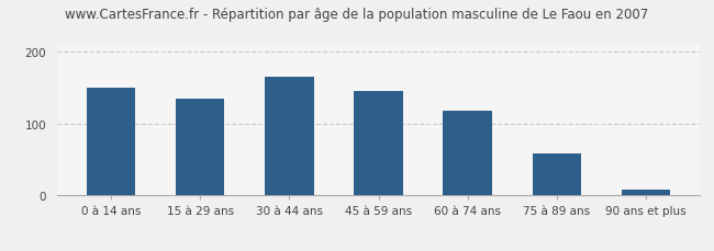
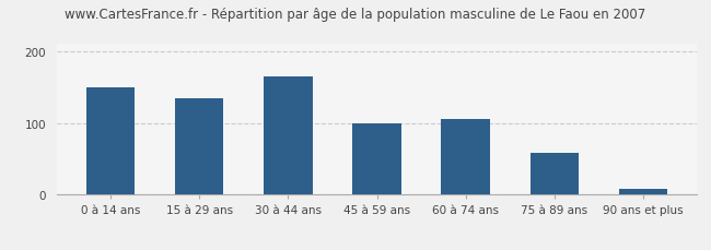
45 à 59 ans: 145 -> 100
60 à 74 ans: 118 -> 106
